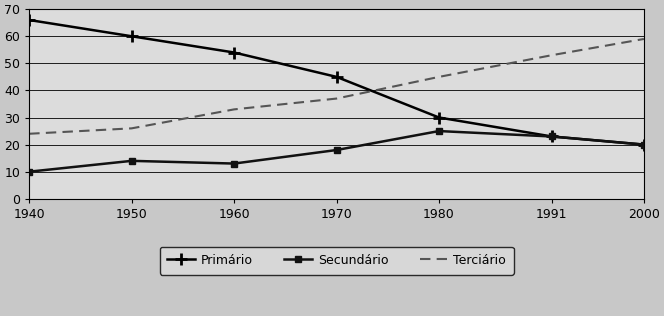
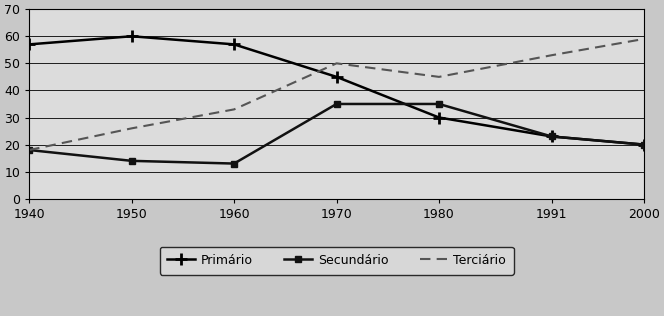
Primário/1940: 66 -> 57
Secundário/1940: 10 -> 18
Terciário/1940: 24 -> 18
Primário/1960: 54 -> 57
Secundário/1970: 18 -> 35
Terciário/1970: 37 -> 50
Secundário/1980: 25 -> 35
